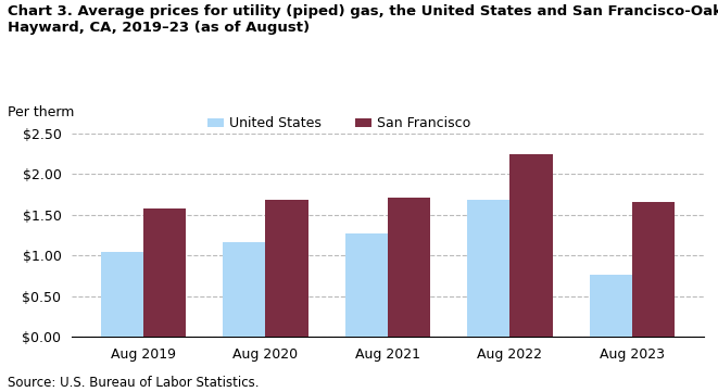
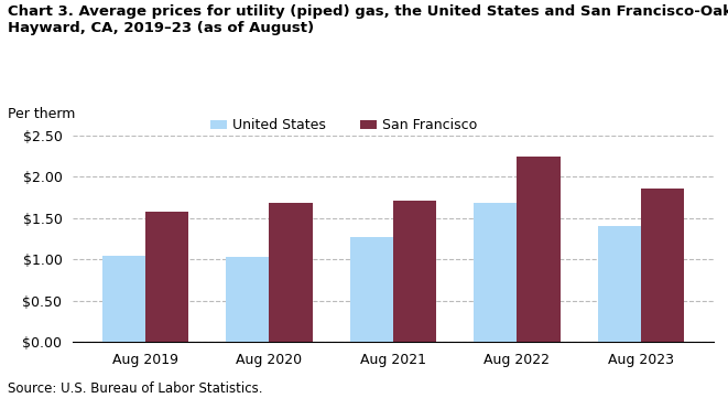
United States/Aug 2020: $1.16 -> $1.03
United States/Aug 2023: $0.76 -> $1.40
San Francisco/Aug 2023: $1.66 -> $1.86
